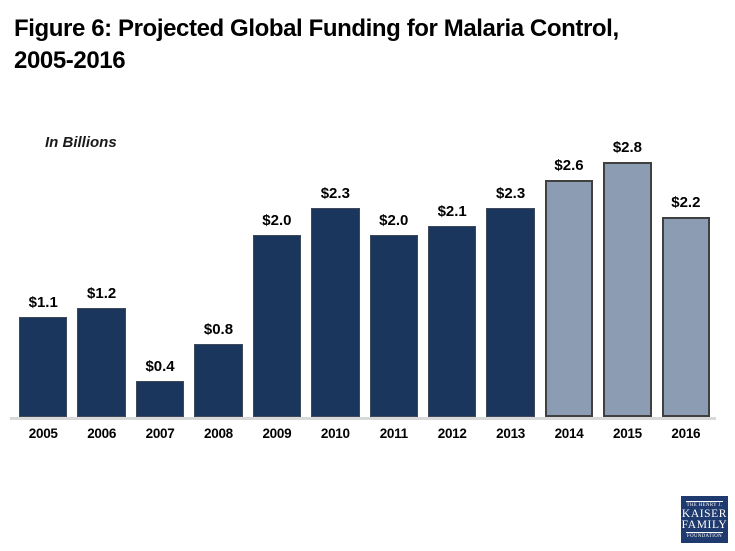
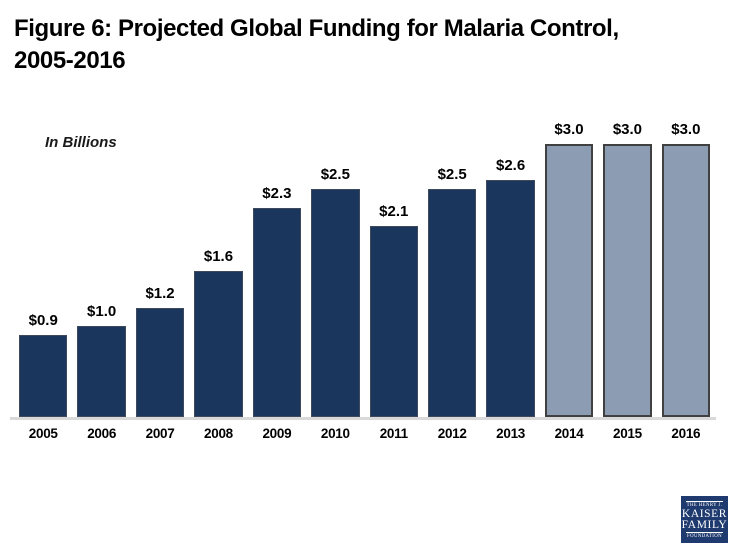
2005: $1.1 -> $0.9
2006: $1.2 -> $1.0
2007: $0.4 -> $1.2
2008: $0.8 -> $1.6
2009: $2.0 -> $2.3
2010: $2.3 -> $2.5
2011: $2.0 -> $2.1
2012: $2.1 -> $2.5
2013: $2.3 -> $2.6
2014: $2.6 -> $3.0
2015: $2.8 -> $3.0
2016: $2.2 -> $3.0
